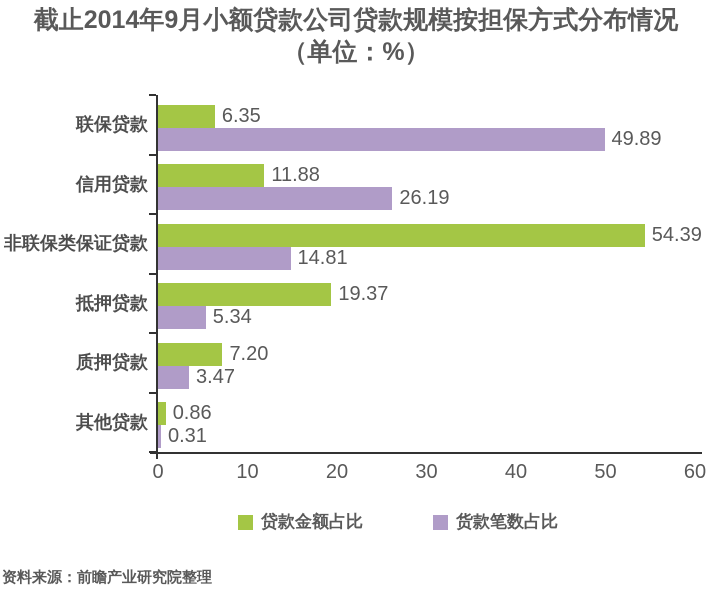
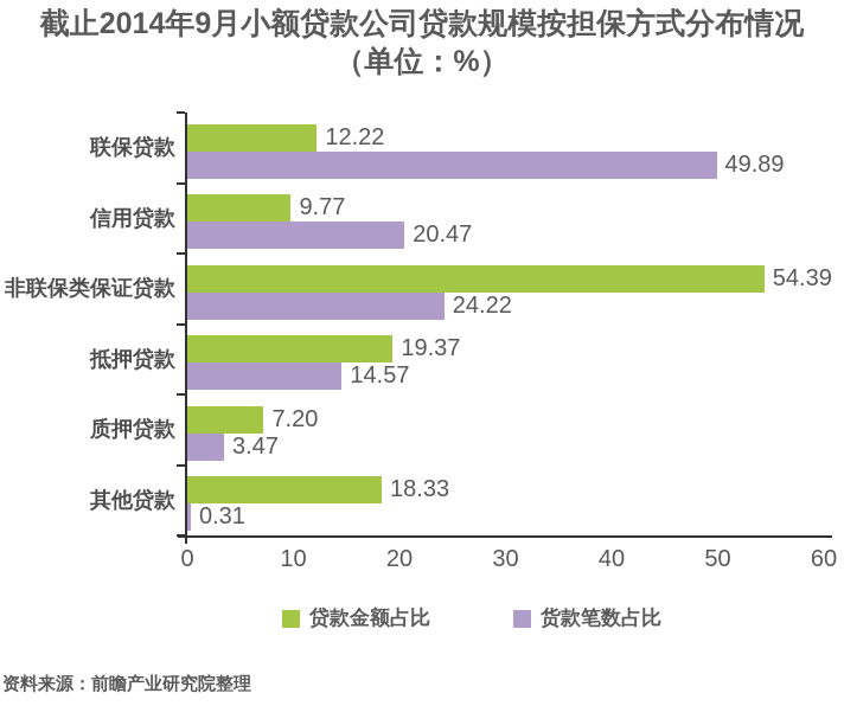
贷款金额占比/联保贷款: 6.35 -> 12.22
贷款金额占比/信用贷款: 11.88 -> 9.77
货款笔数占比/信用贷款: 26.19 -> 20.47
货款笔数占比/非联保类保证贷款: 14.81 -> 24.22
货款笔数占比/抵押贷款: 5.34 -> 14.57
贷款金额占比/其他贷款: 0.86 -> 18.33
